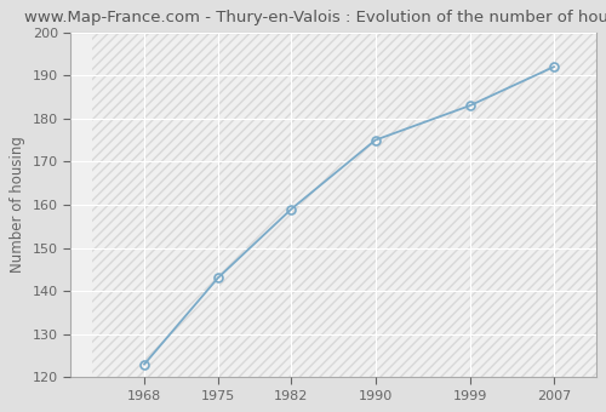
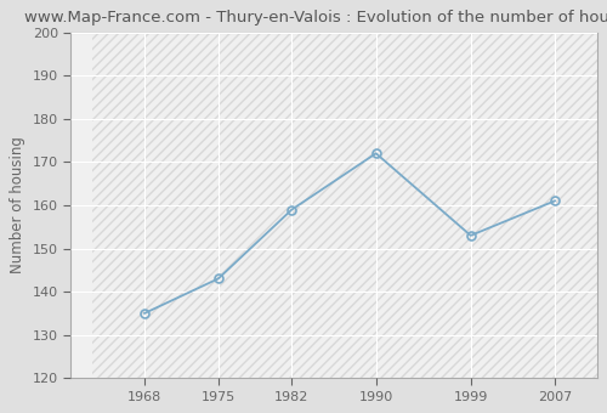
1968: 123 -> 135
1990: 175 -> 172
1999: 183 -> 153
2007: 192 -> 161
